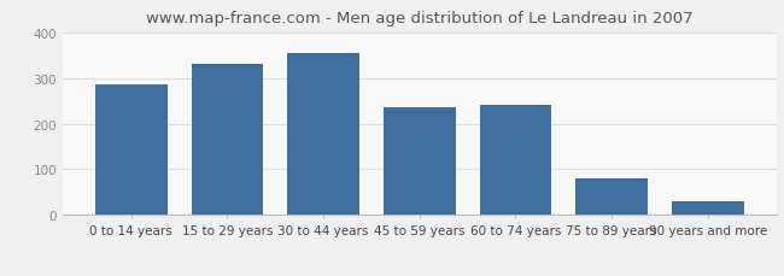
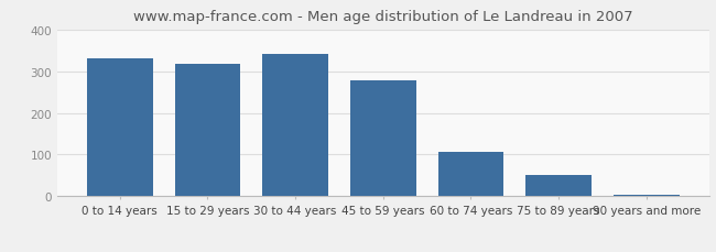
0 to 14 years: 285 -> 330
15 to 29 years: 330 -> 316
30 to 44 years: 355 -> 341
45 to 59 years: 235 -> 279
60 to 74 years: 240 -> 107
75 to 89 years: 80 -> 52
90 years and more: 30 -> 5
